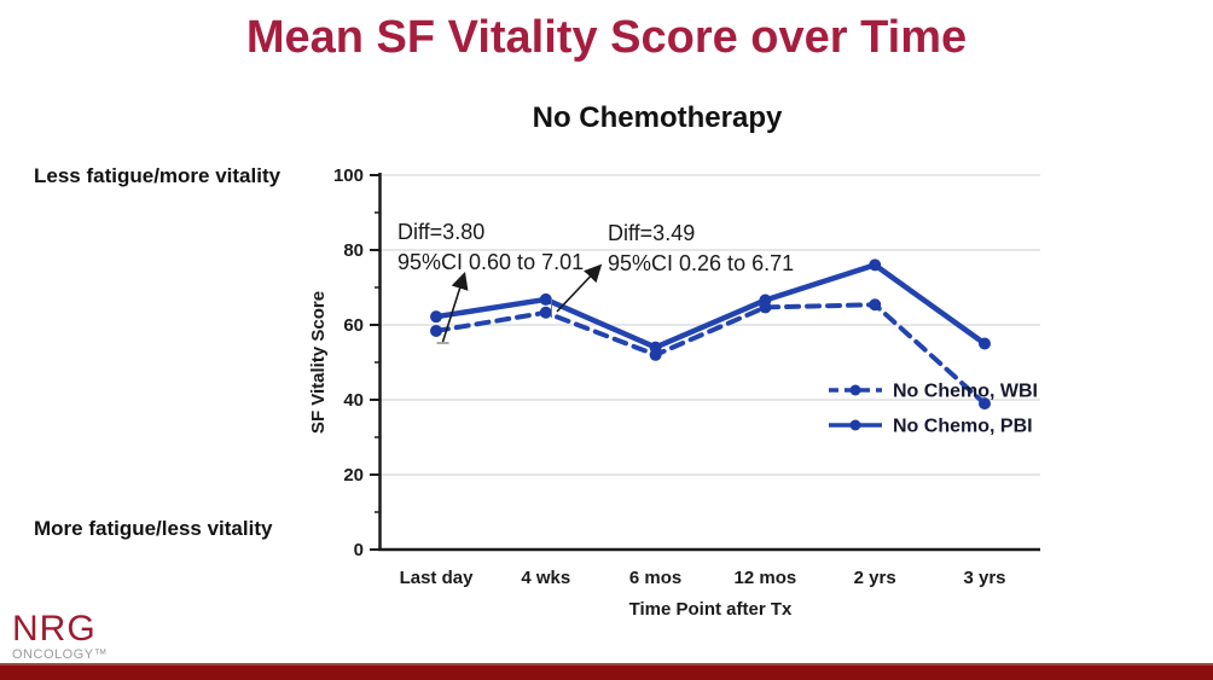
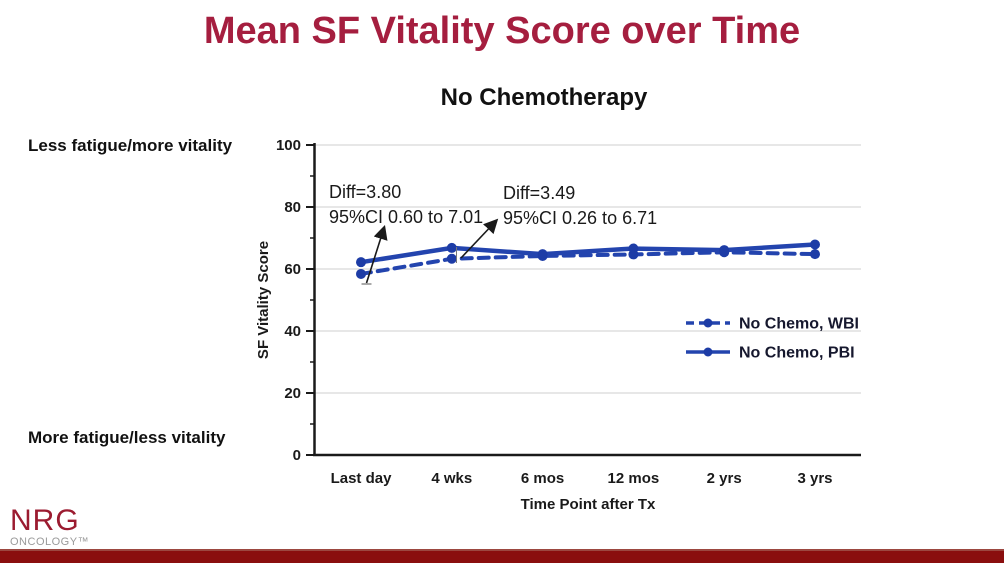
No Chemo, WBI/6 mos: 52 -> 64
No Chemo, PBI/6 mos: 54 -> 65
No Chemo, PBI/2 yrs: 76 -> 66
No Chemo, WBI/3 yrs: 39 -> 65
No Chemo, PBI/3 yrs: 55 -> 68
